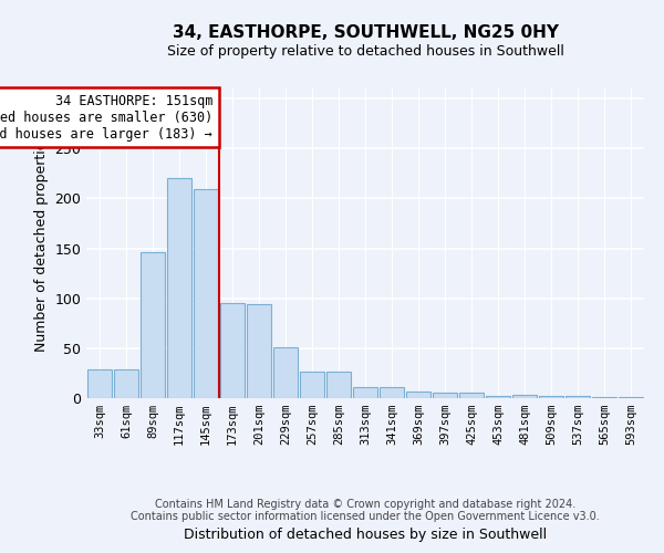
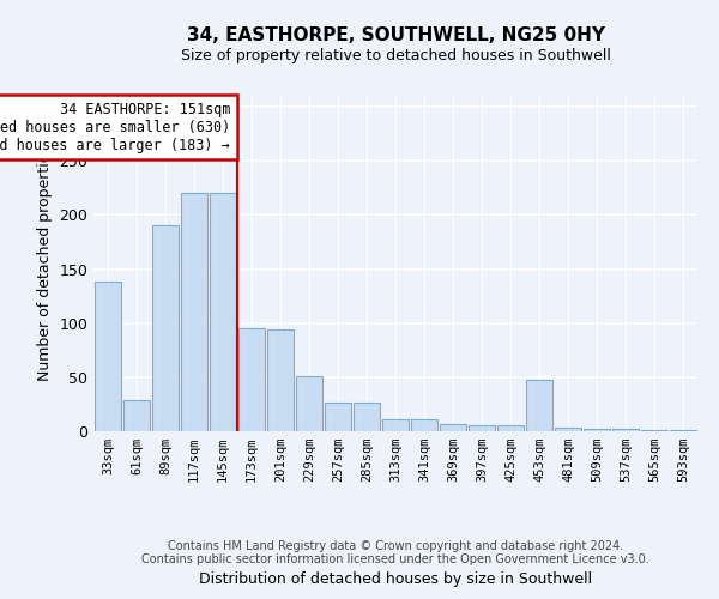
33sqm: 29 -> 138
89sqm: 146 -> 190
145sqm: 209 -> 220
453sqm: 2 -> 48
